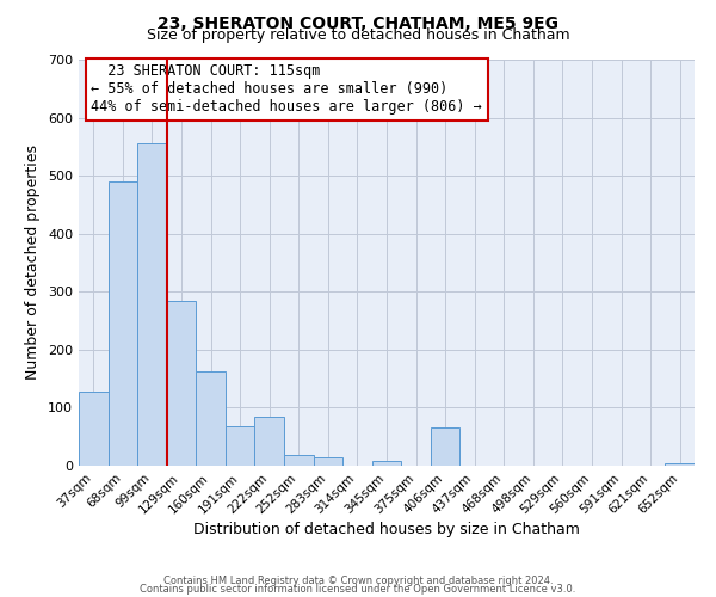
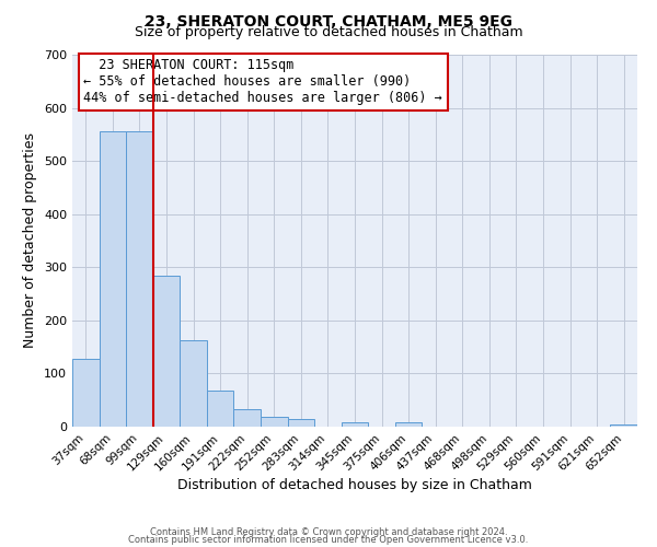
68sqm: 490 -> 555
222sqm: 85 -> 33
406sqm: 65 -> 8
